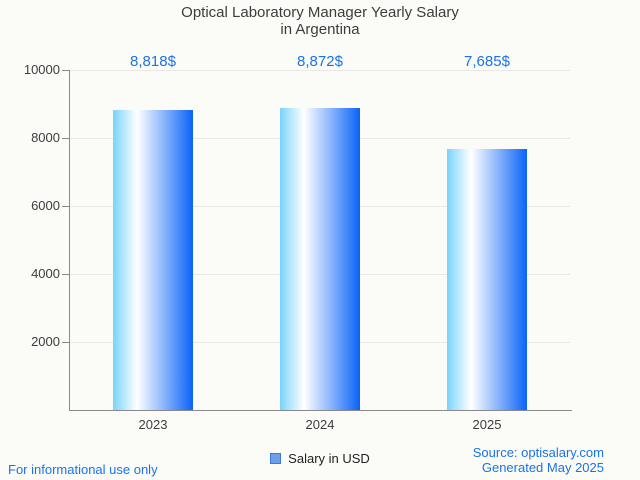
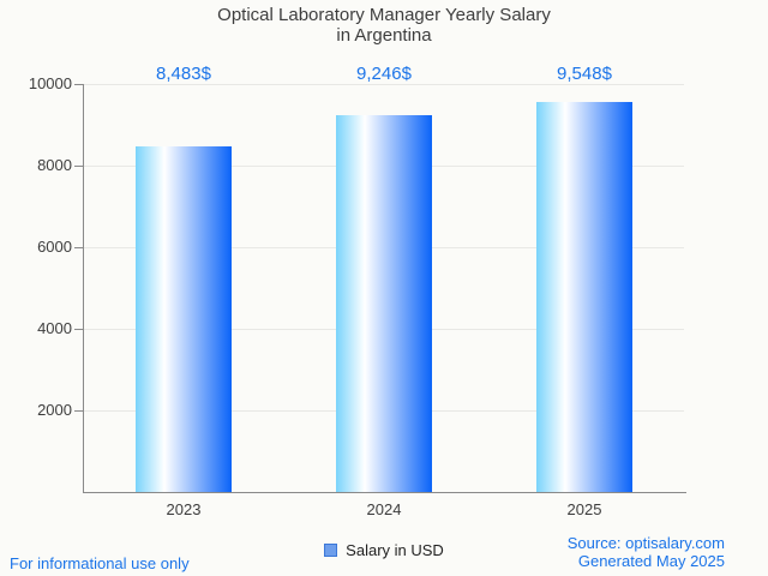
2023: 8,818 -> 8,483
2024: 8,872 -> 9,246
2025: 7,685 -> 9,548
